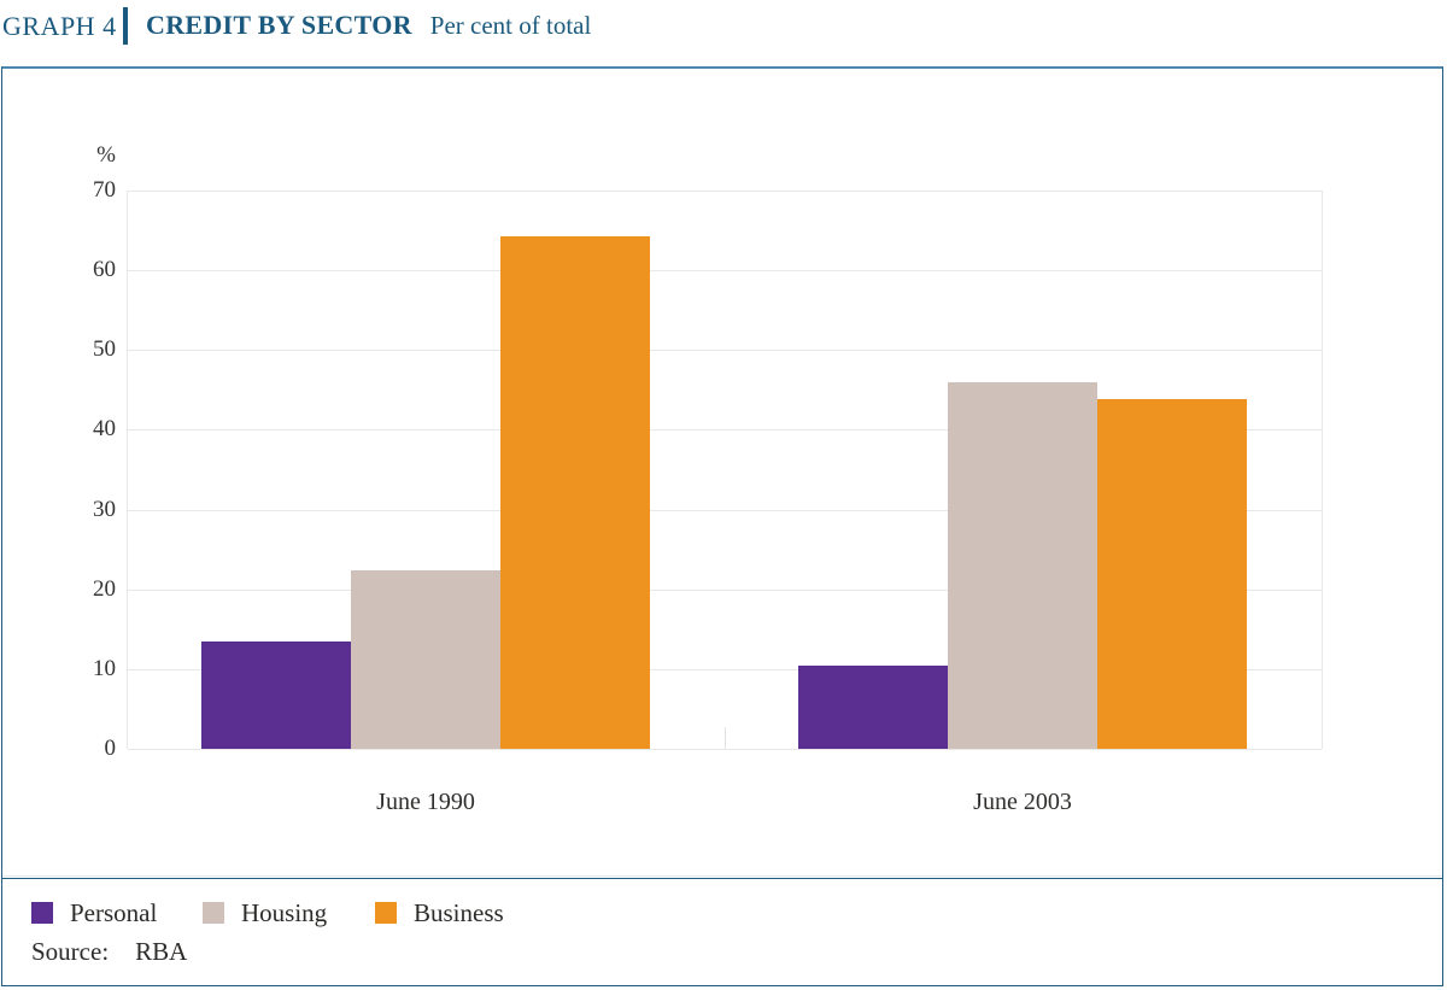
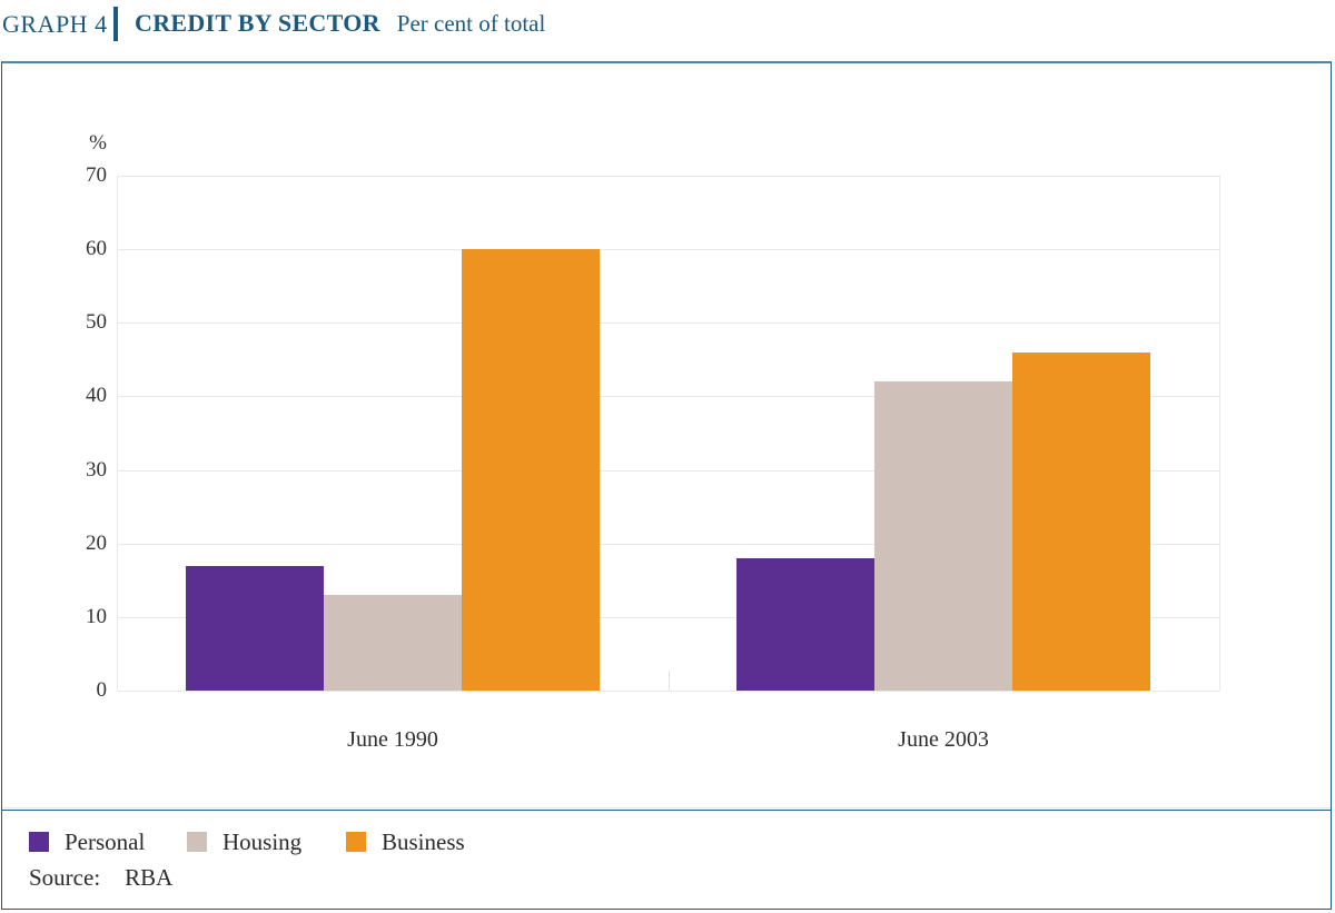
Personal/June 1990: 14 -> 17
Housing/June 1990: 22 -> 13
Business/June 1990: 64 -> 60
Personal/June 2003: 10 -> 18
Housing/June 2003: 46 -> 42
Business/June 2003: 44 -> 46
